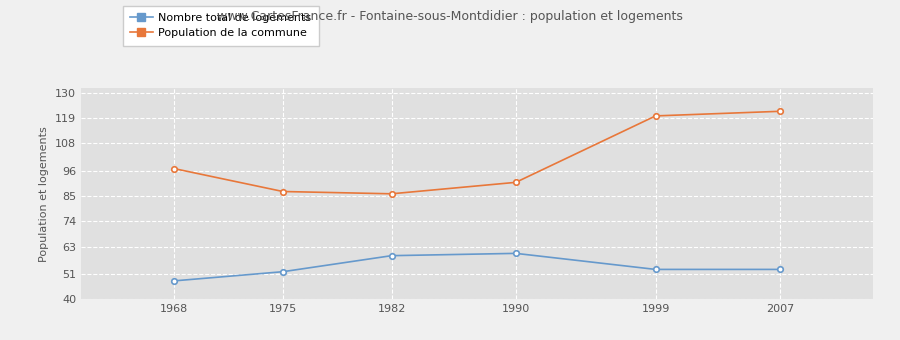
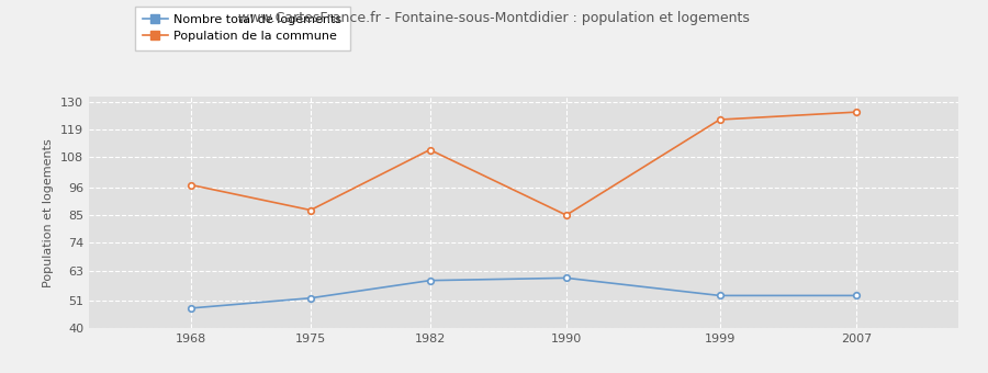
Population de la commune/1982: 86 -> 111
Population de la commune/1990: 91 -> 85
Population de la commune/1999: 120 -> 123
Population de la commune/2007: 122 -> 126
